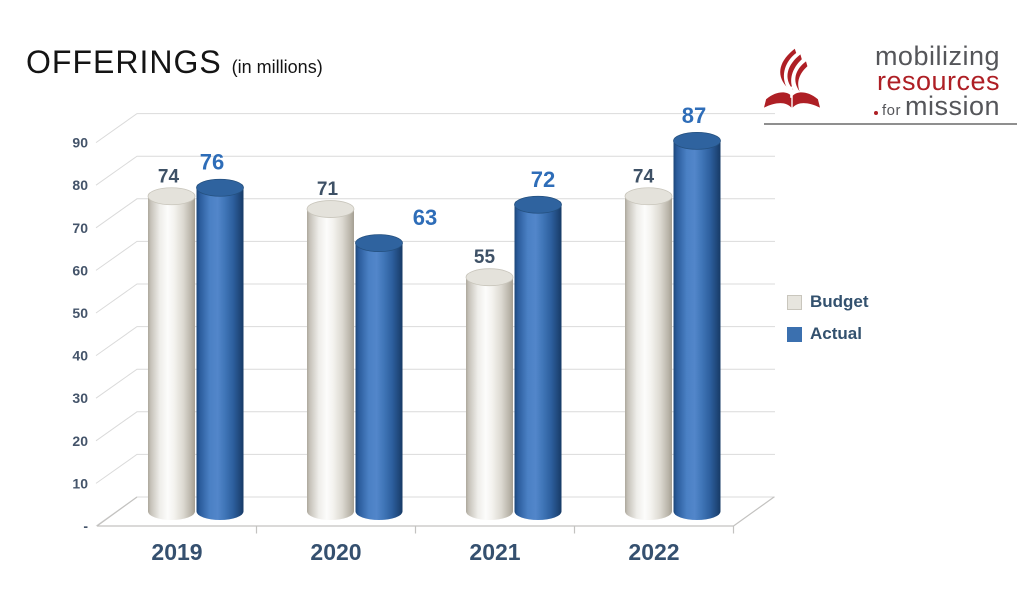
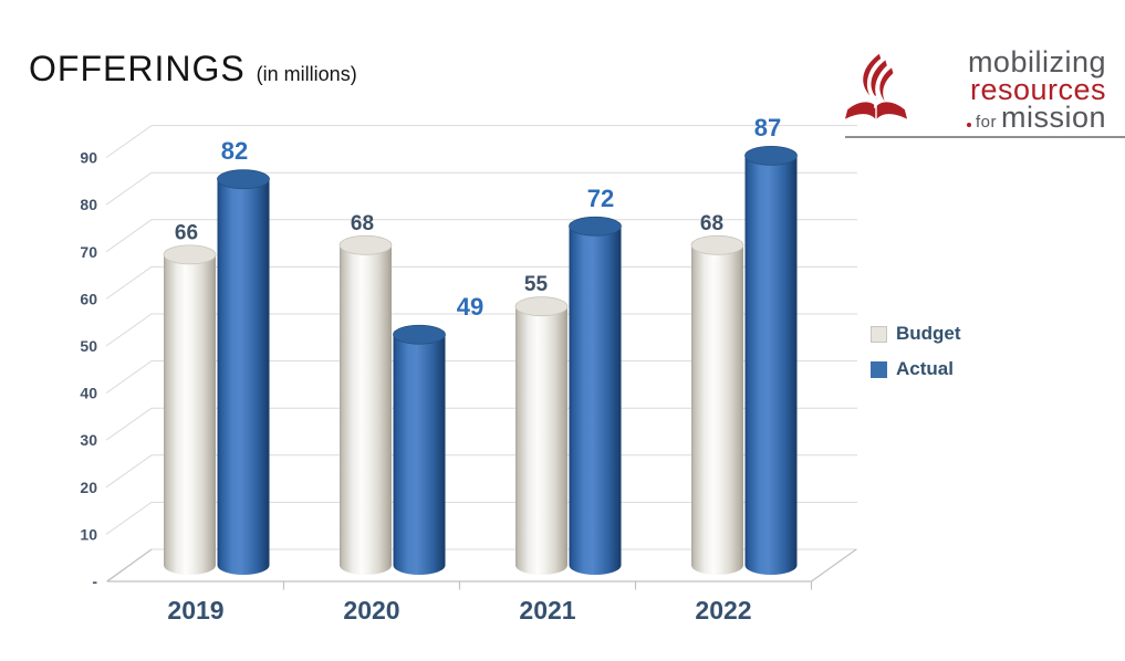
Budget/2019: 74 -> 66
Actual/2019: 76 -> 82
Budget/2020: 71 -> 68
Actual/2020: 63 -> 49
Budget/2022: 74 -> 68
